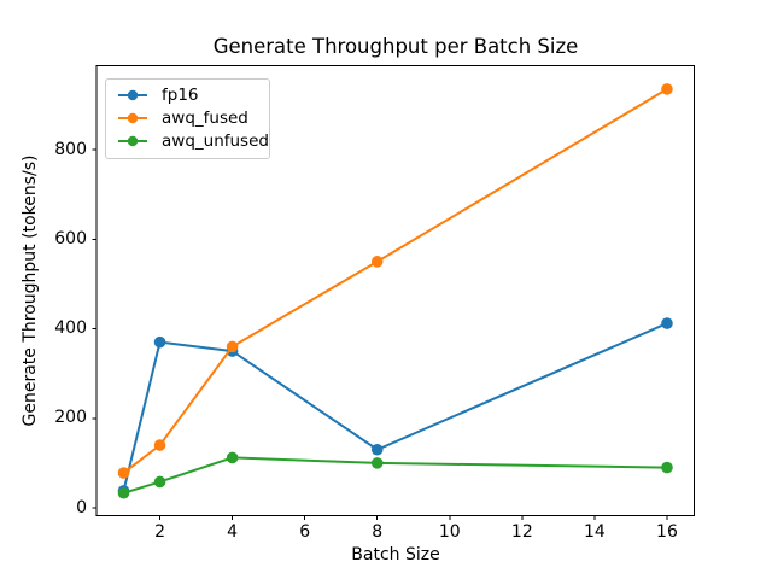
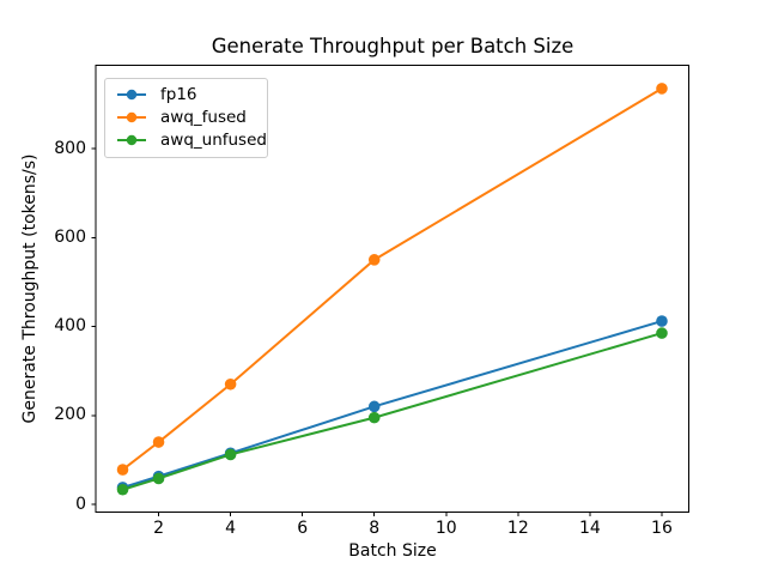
fp16/2: 370 -> 60
fp16/4: 350 -> 120
awq_fused/4: 360 -> 270
fp16/8: 130 -> 220
awq_unfused/8: 100 -> 200
awq_unfused/16: 90 -> 380
